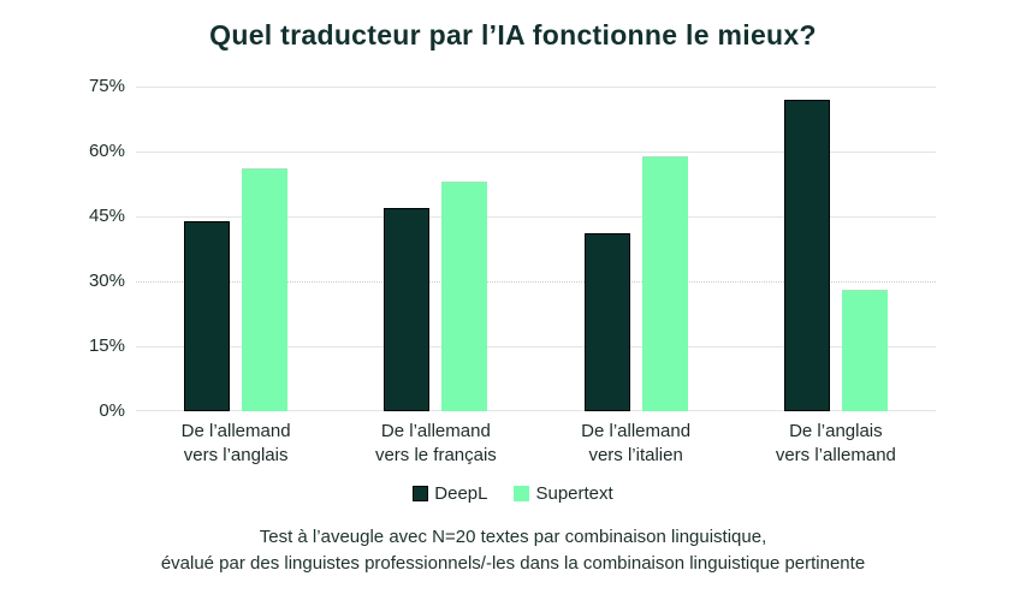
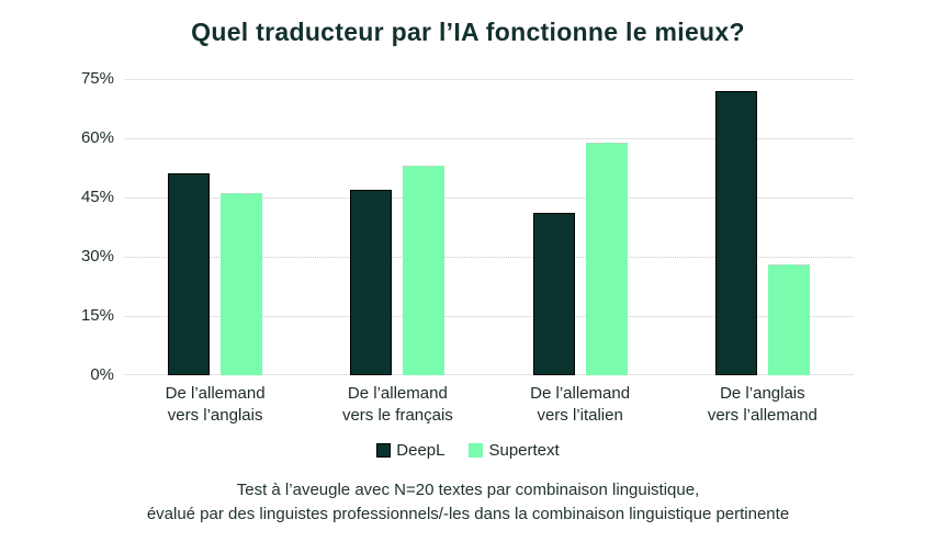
DeepL/De l’allemand vers l’anglais: 44% -> 51%
Supertext/De l’allemand vers l’anglais: 56% -> 46%
